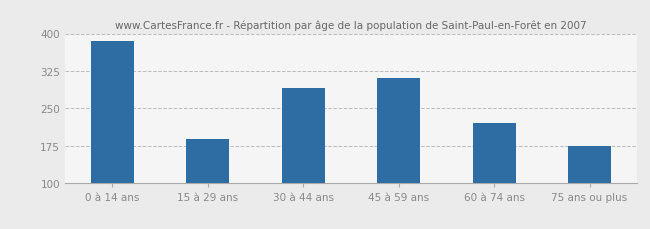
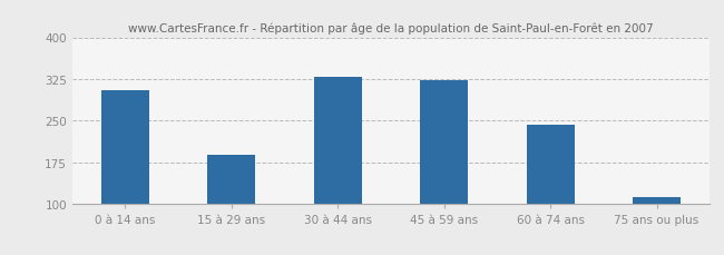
0 à 14 ans: 385 -> 305
30 à 44 ans: 290 -> 328
45 à 59 ans: 310 -> 322
60 à 74 ans: 220 -> 242
75 ans ou plus: 175 -> 113
